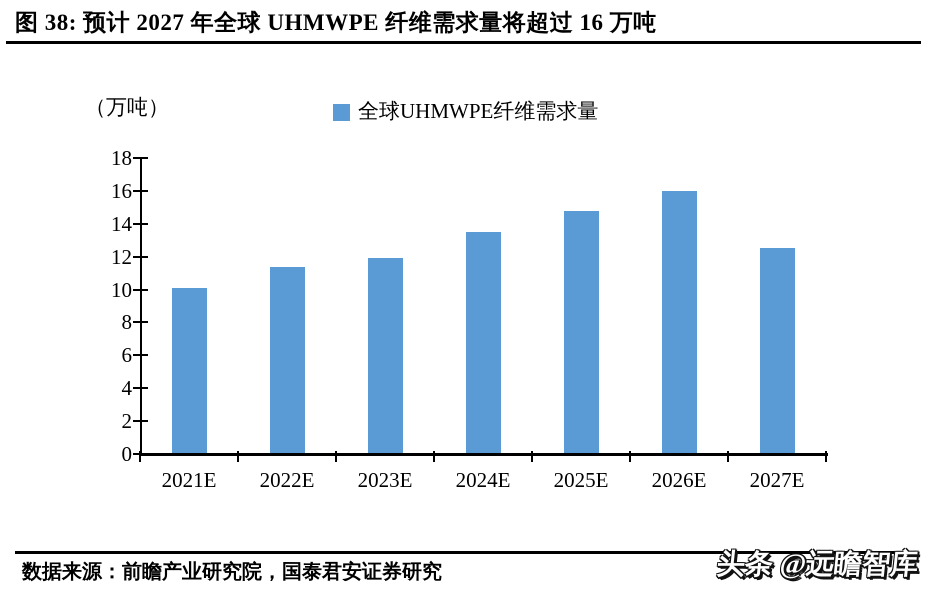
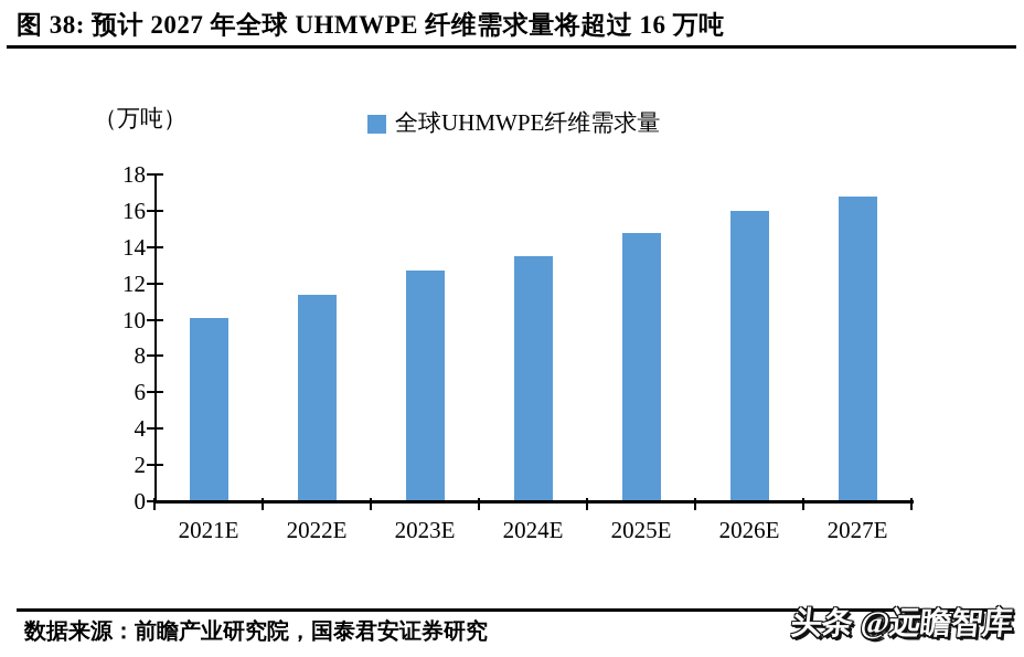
2023E: 11.9 -> 12.7
2027E: 12.5 -> 16.8
